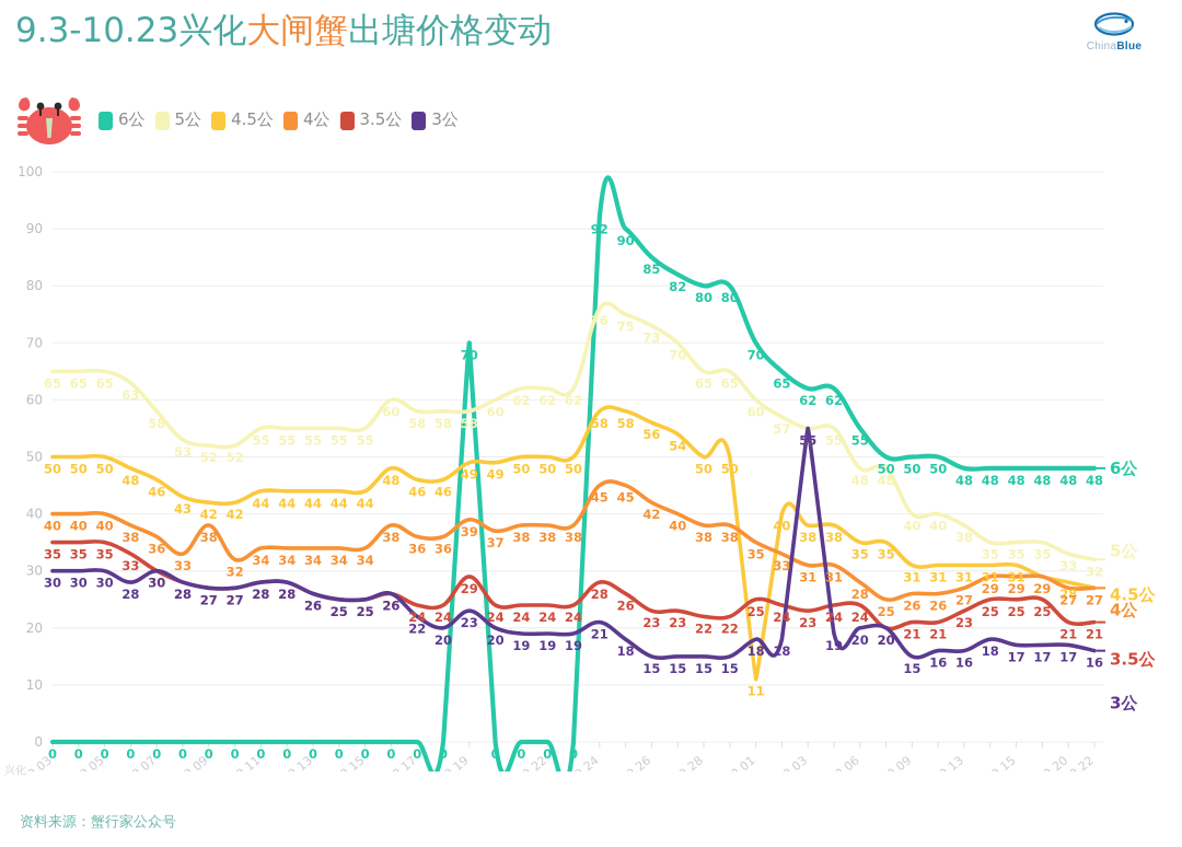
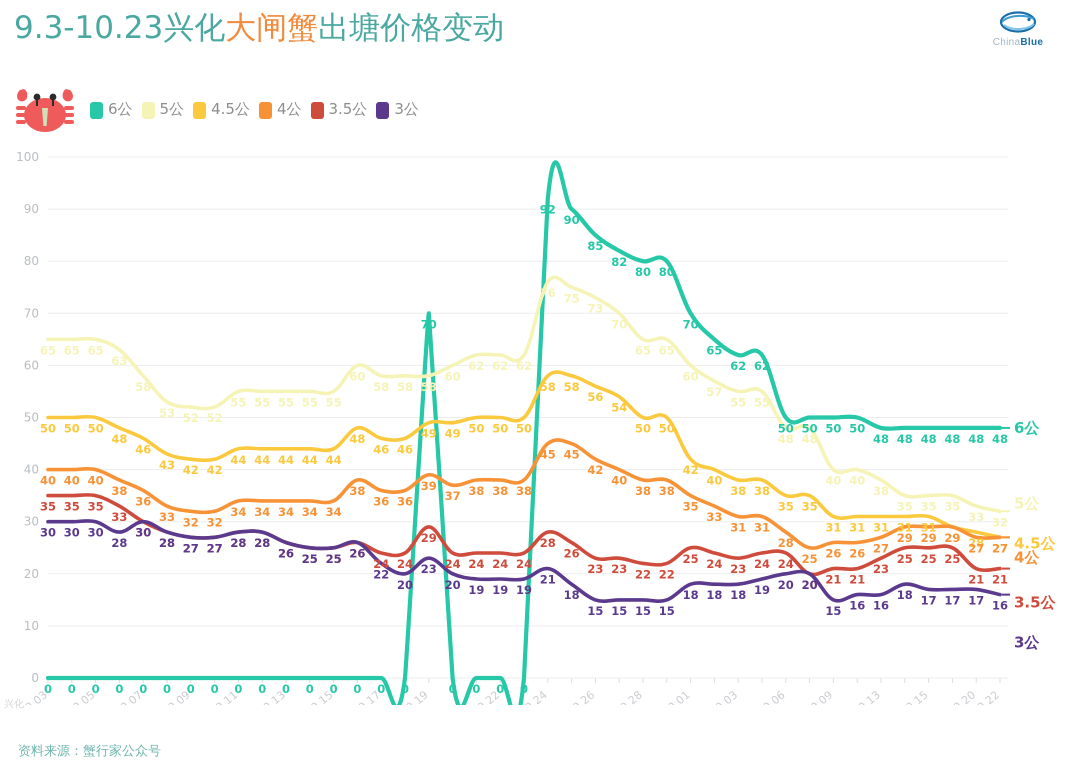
4公/9.09: 38 -> 32
4.5公/10.01: 11 -> 42
3公/10.03: 55 -> 18
6公/10.06: 55 -> 50
